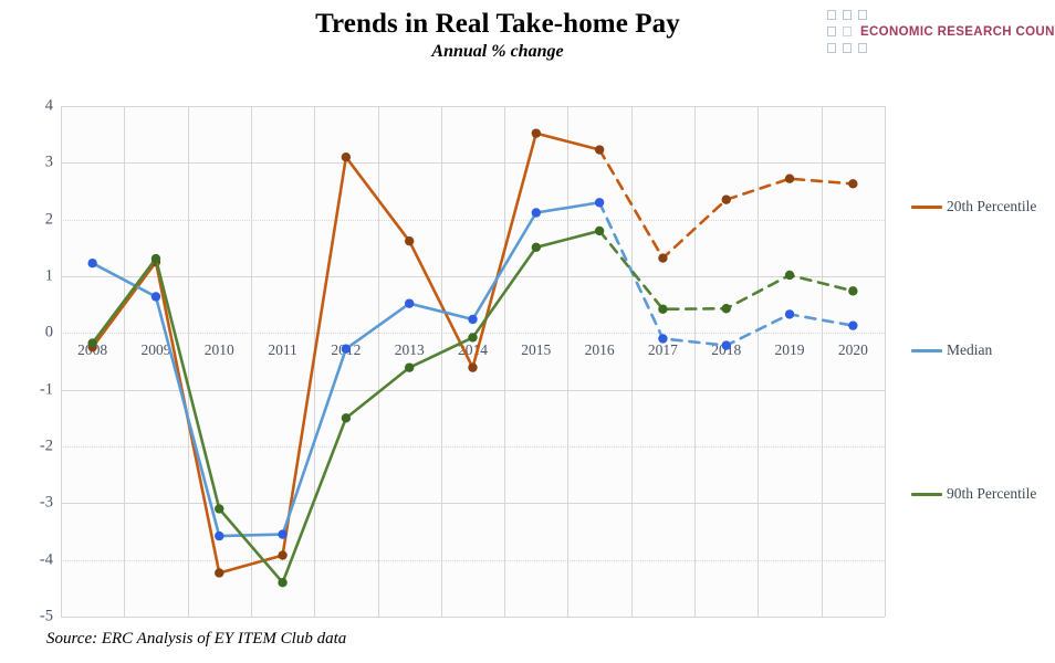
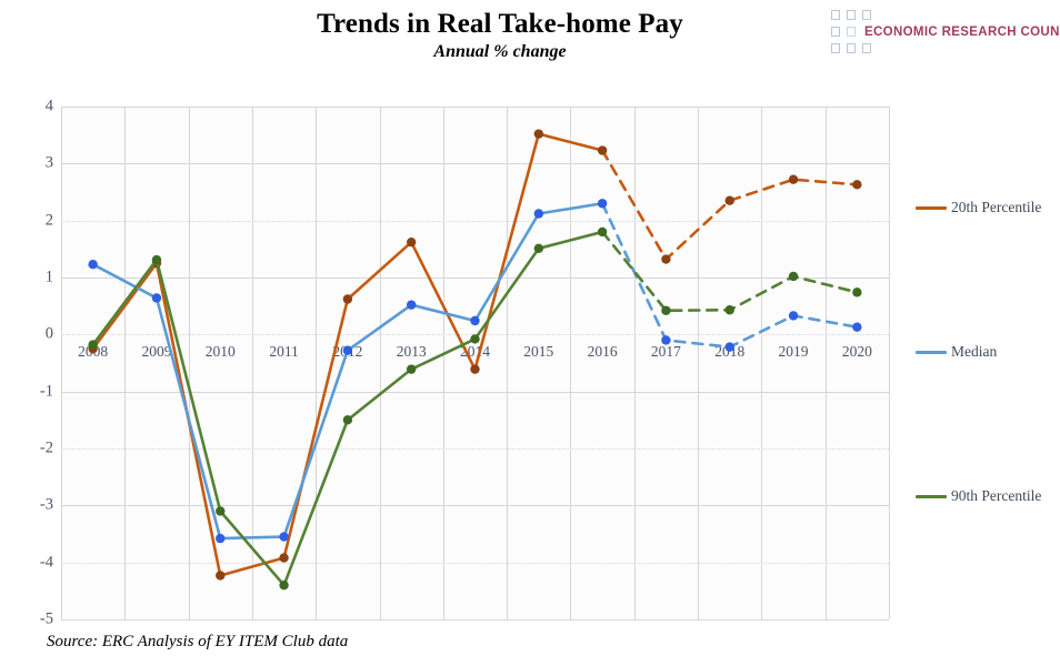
20th Percentile/2012: 3.1 -> 0.6
